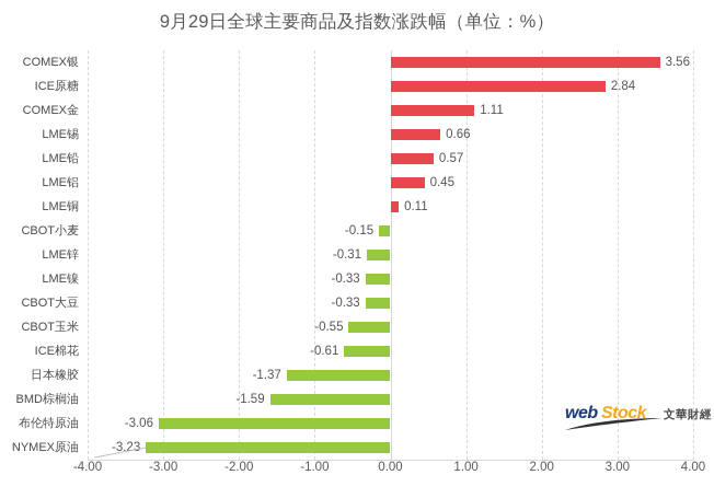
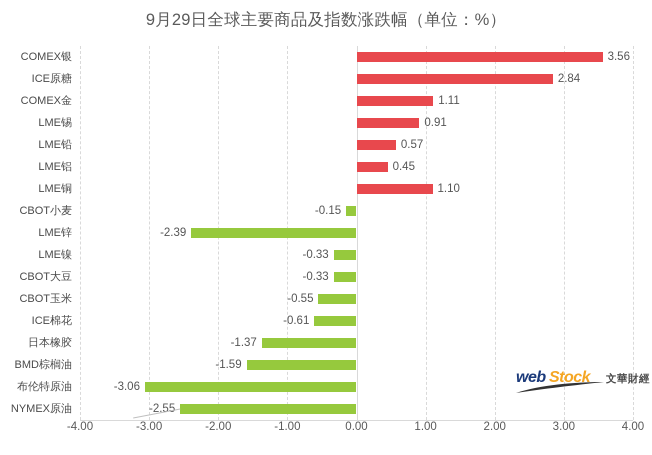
LME锡: 0.66 -> 0.91
LME铜: 0.11 -> 1.10
LME锌: -0.31 -> -2.39
NYMEX原油: -3.23 -> -2.55
